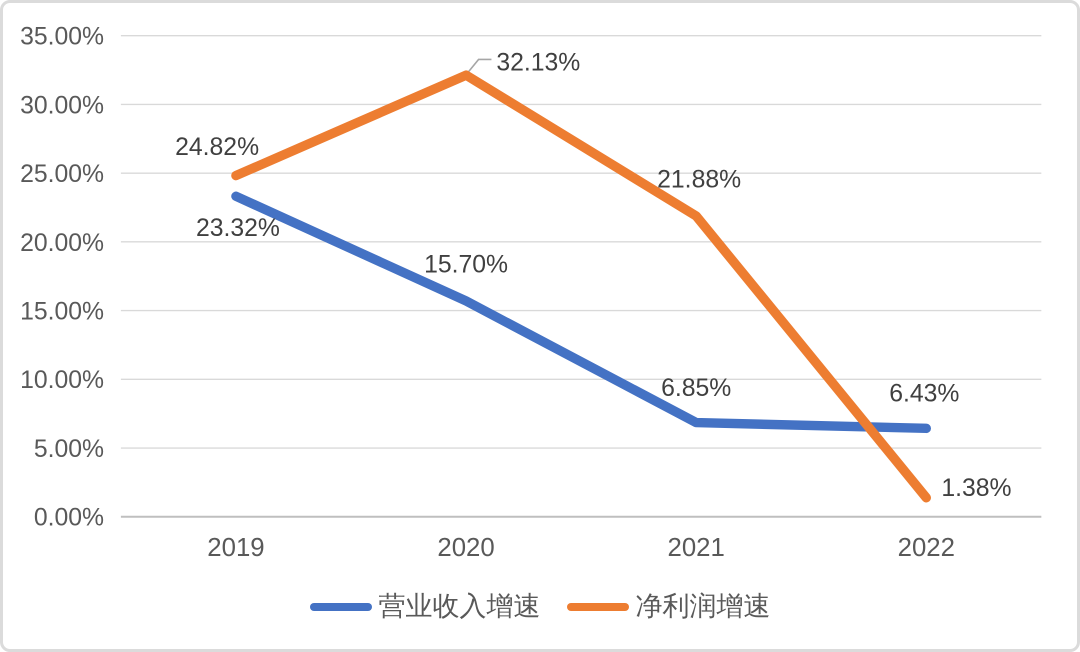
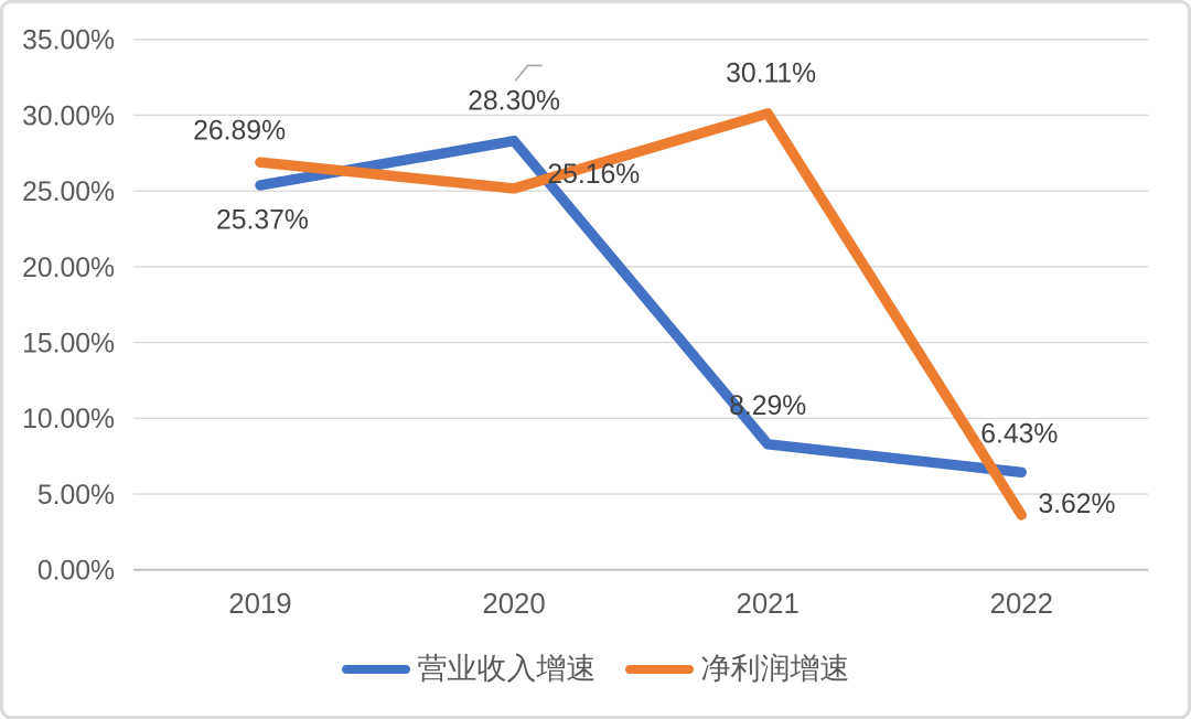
营业收入增速/2019: 23.32% -> 25.37%
净利润增速/2019: 24.82% -> 26.89%
营业收入增速/2020: 15.70% -> 28.30%
净利润增速/2020: 32.13% -> 25.16%
营业收入增速/2021: 6.85% -> 8.29%
净利润增速/2021: 21.88% -> 30.11%
净利润增速/2022: 1.38% -> 3.62%
